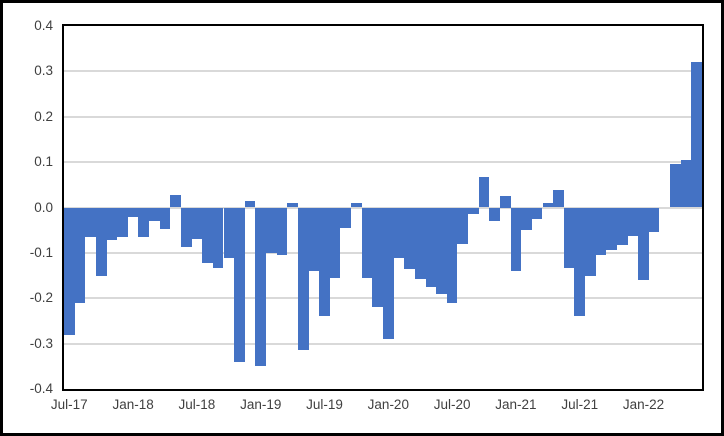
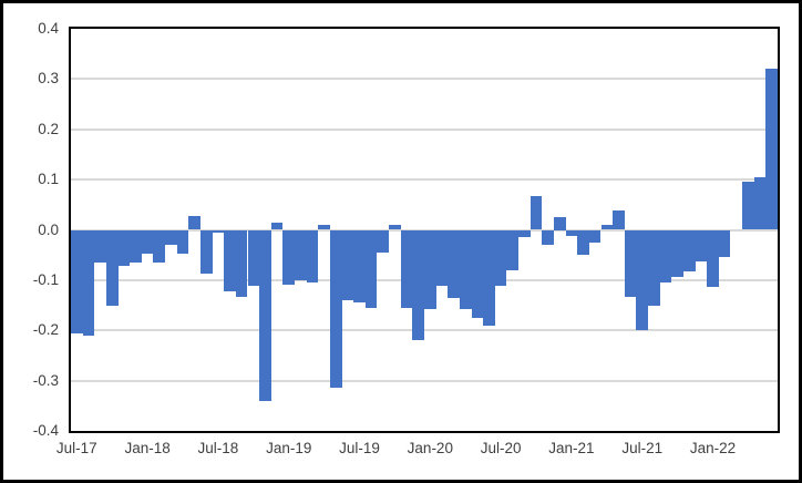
Jul-17: -0.28 -> -0.20
Jan-18: -0.02 -> -0.05
Jul-18: -0.07 -> -0.01
Jan-19: -0.35 -> -0.11
Jul-19: -0.24 -> -0.14
Jan-20: -0.29 -> -0.16
Jul-20: -0.21 -> -0.11
Jan-21: -0.14 -> -0.01
Jul-21: -0.24 -> -0.20
Jan-22: -0.16 -> -0.11
